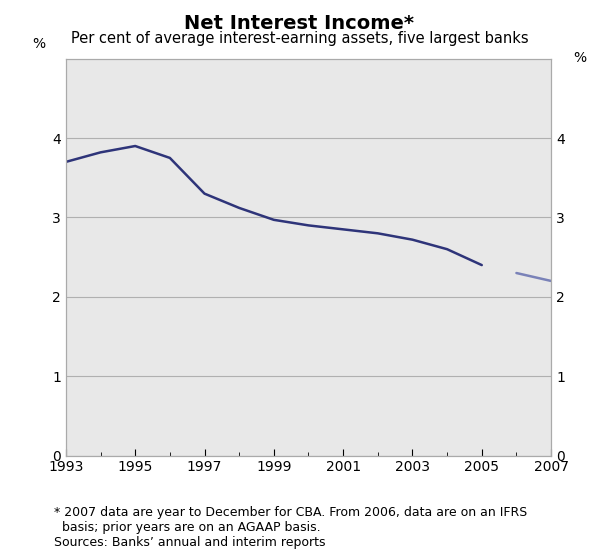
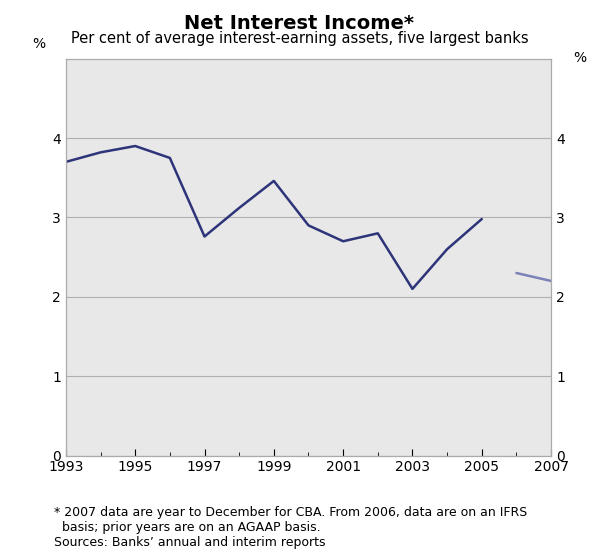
1997: 3.30 -> 2.76
1999: 2.97 -> 3.46
2001: 2.85 -> 2.70
2003: 2.72 -> 2.10
2005: 2.40 -> 2.98
